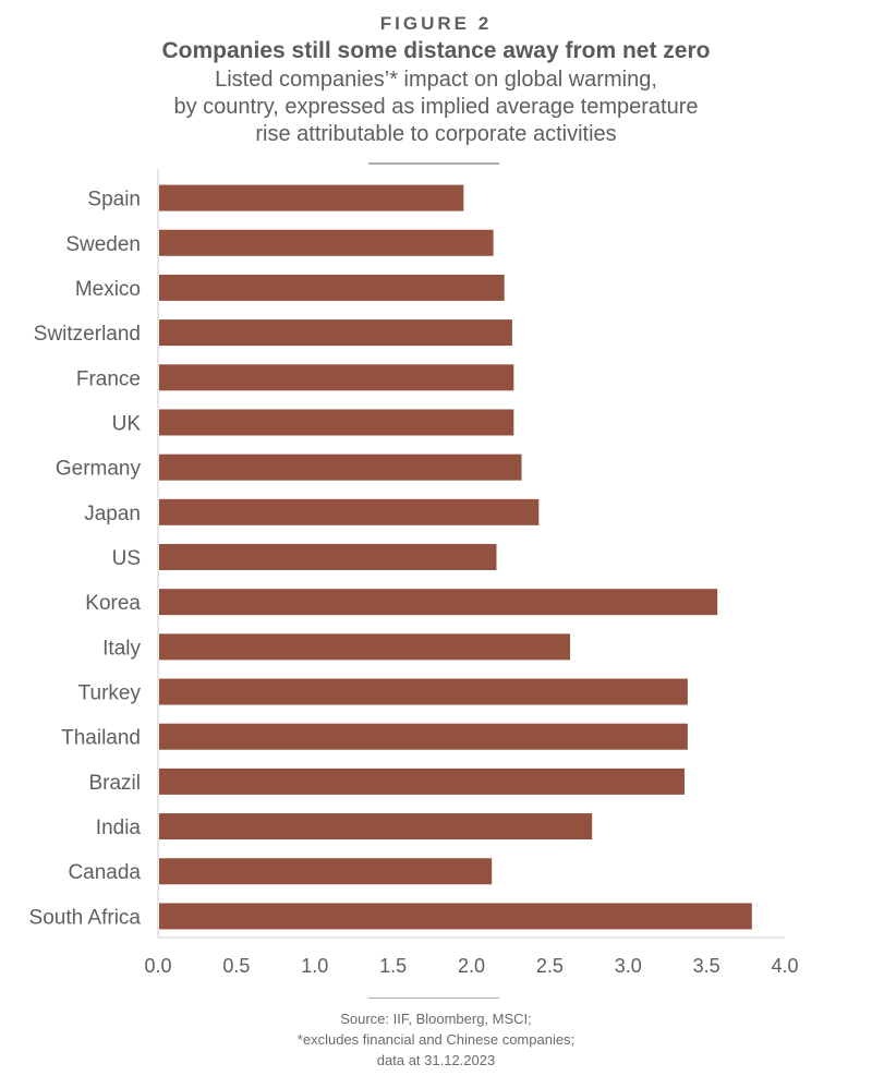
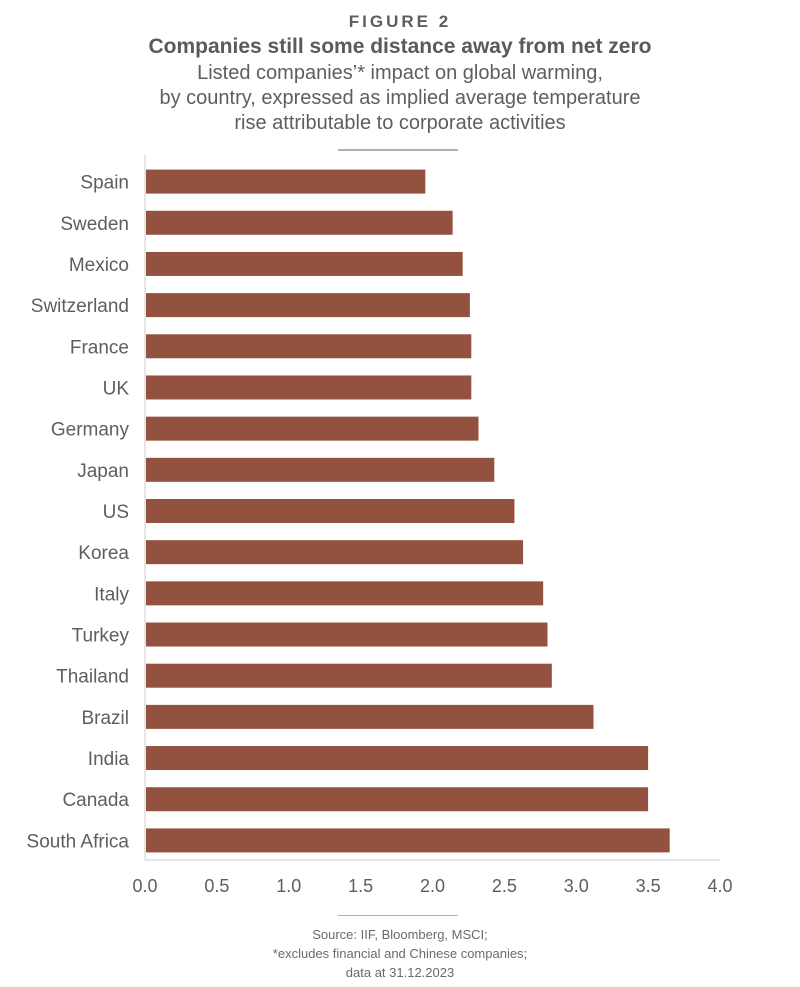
US: 2.16 -> 2.57
Korea: 3.57 -> 2.63
Italy: 2.63 -> 2.77
Turkey: 3.38 -> 2.80
Thailand: 3.38 -> 2.83
Brazil: 3.36 -> 3.12
India: 2.77 -> 3.50
Canada: 2.13 -> 3.50
South Africa: 3.79 -> 3.65
